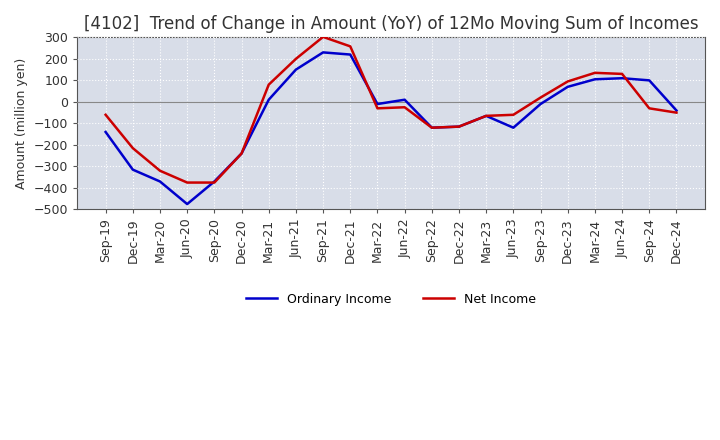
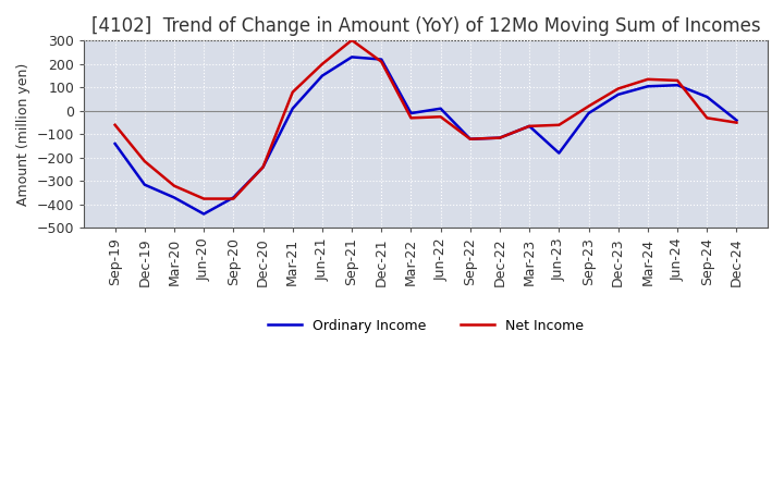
Ordinary Income/Jun-20: -475 -> -440
Net Income/Dec-21: 258 -> 210
Ordinary Income/Jun-23: -120 -> -180
Ordinary Income/Sep-24: 100 -> 60
